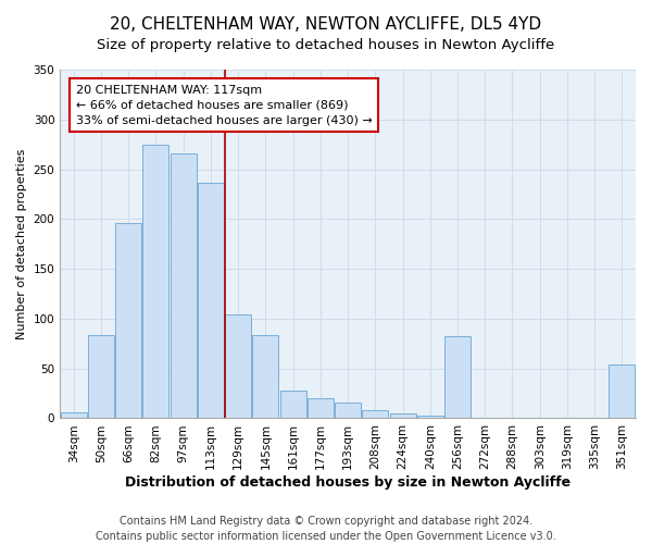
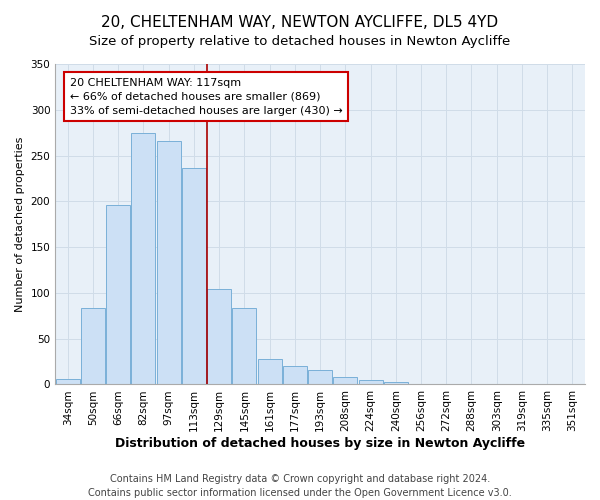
256sqm: 82 -> 1
351sqm: 54 -> 1
